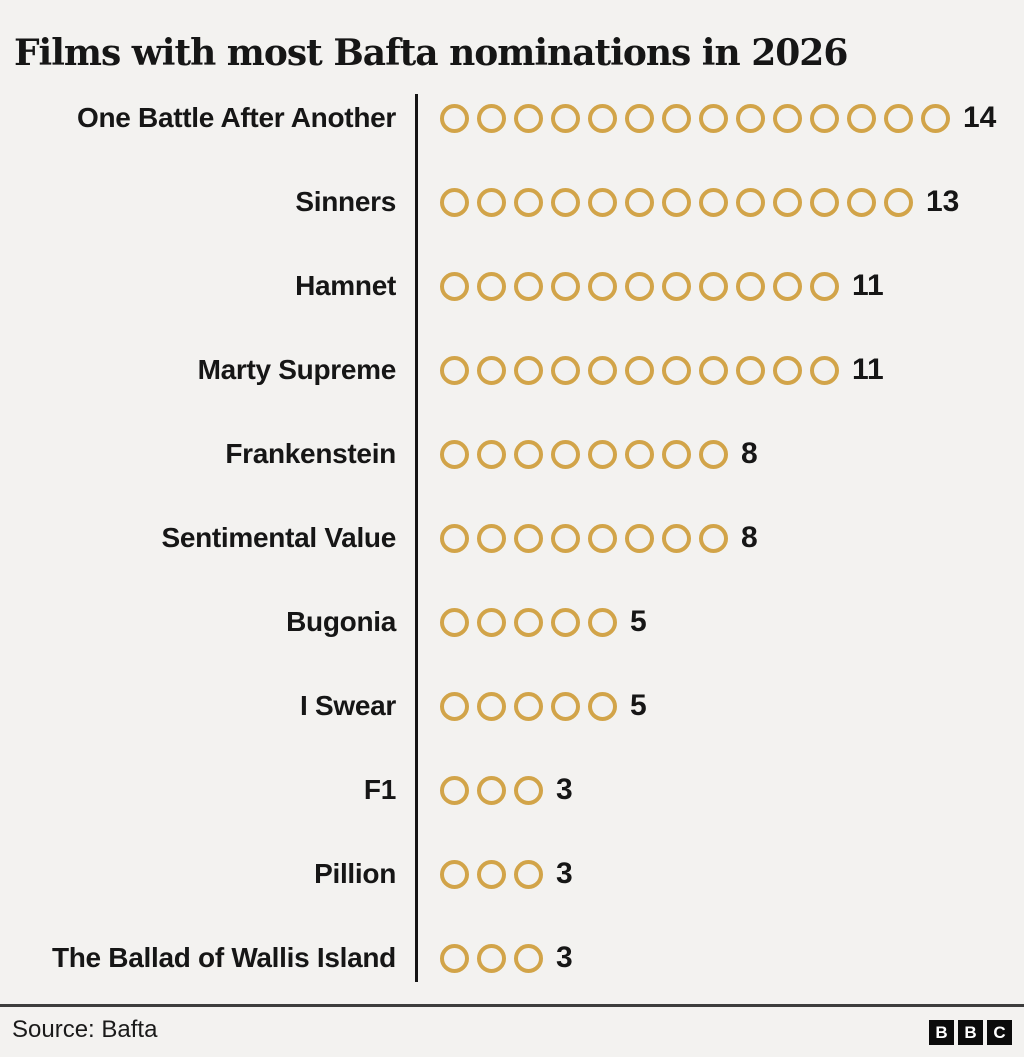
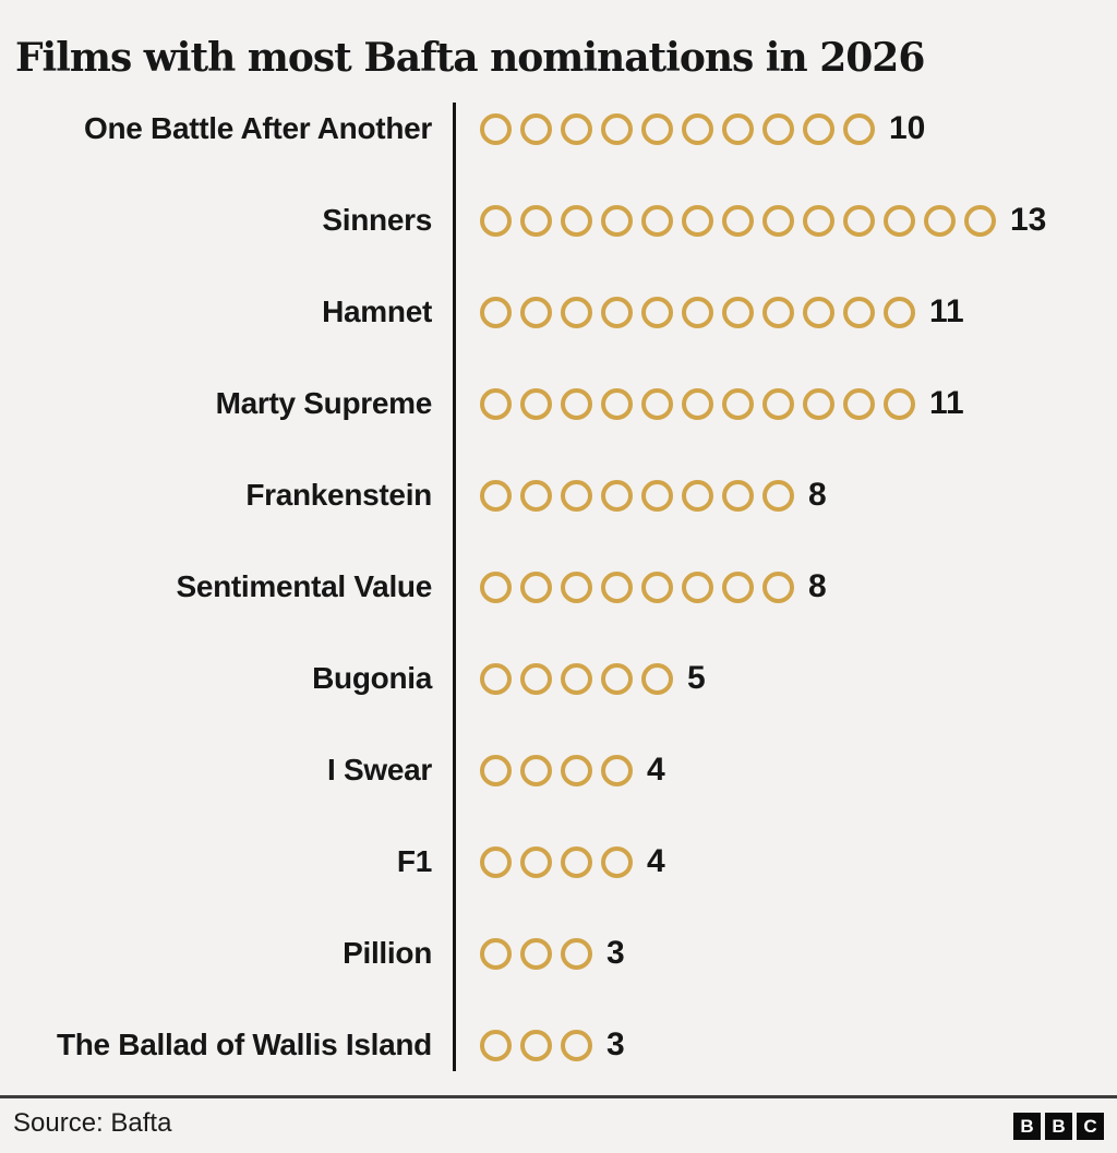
One Battle After Another: 14 -> 10
I Swear: 5 -> 4
F1: 3 -> 4
